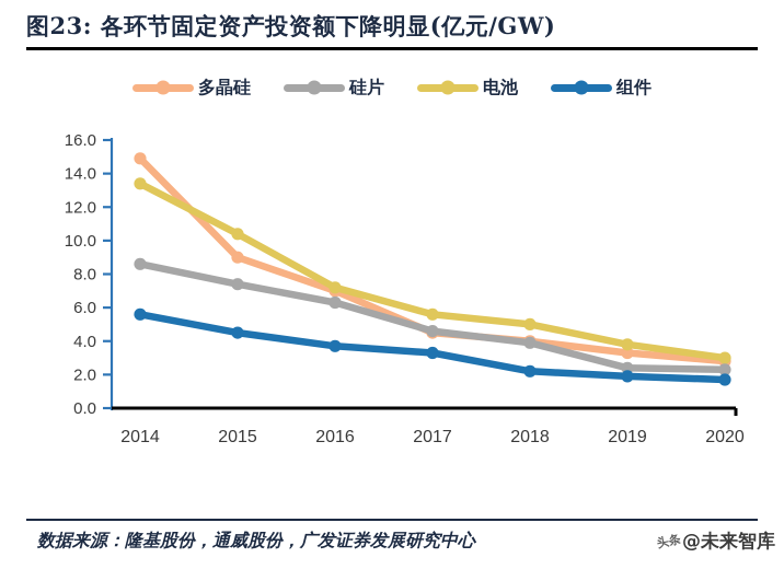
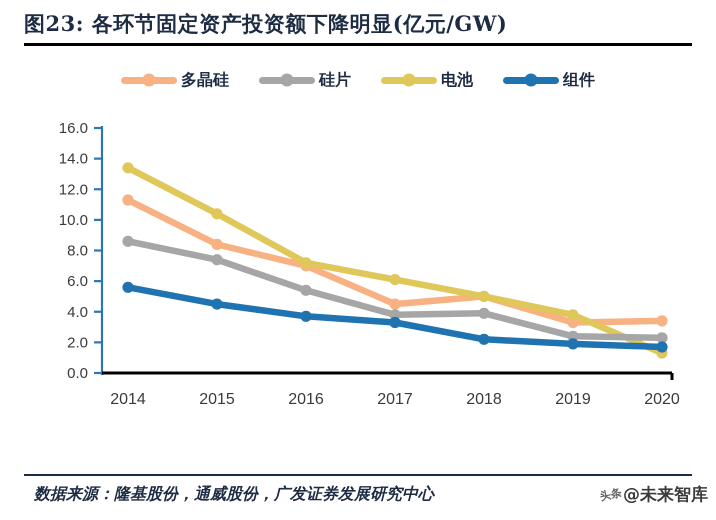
多晶硅/2014: 14.9 -> 11.3
多晶硅/2015: 9.0 -> 8.4
硅片/2016: 6.3 -> 5.4
硅片/2017: 4.6 -> 3.8
电池/2017: 5.6 -> 6.1
多晶硅/2018: 4.0 -> 5.0
多晶硅/2020: 2.8 -> 3.4
电池/2020: 3.0 -> 1.3
